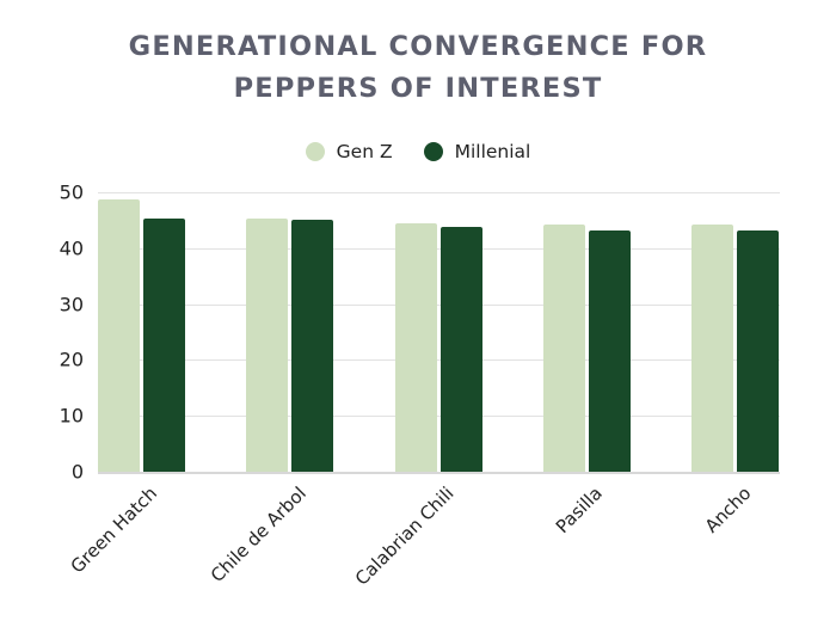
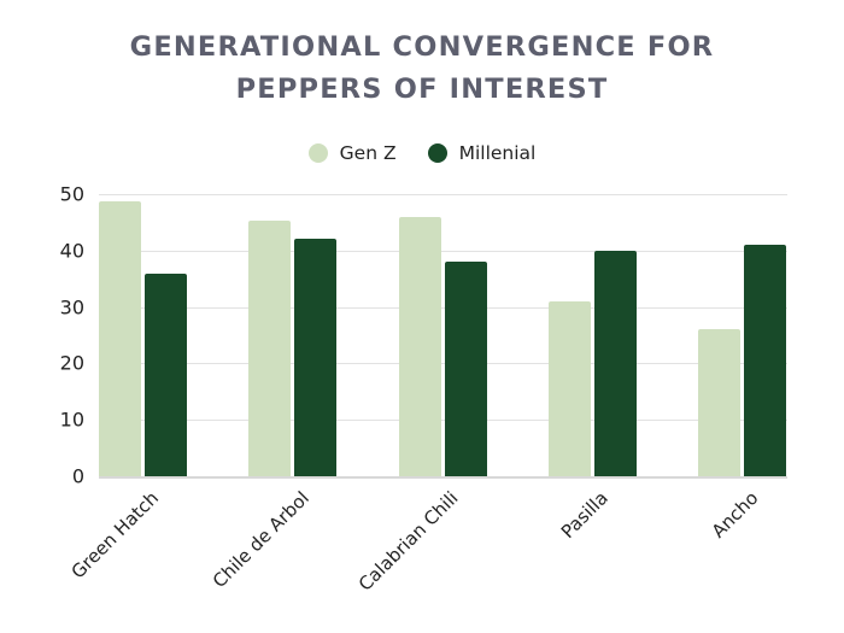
Millenial/Green Hatch: 45 -> 36
Millenial/Chile de Arbol: 45 -> 42
Gen Z/Calabrian Chili: 44 -> 46
Millenial/Calabrian Chili: 44 -> 38
Gen Z/Pasilla: 44 -> 31
Millenial/Pasilla: 43 -> 40
Gen Z/Ancho: 44 -> 26
Millenial/Ancho: 43 -> 41
